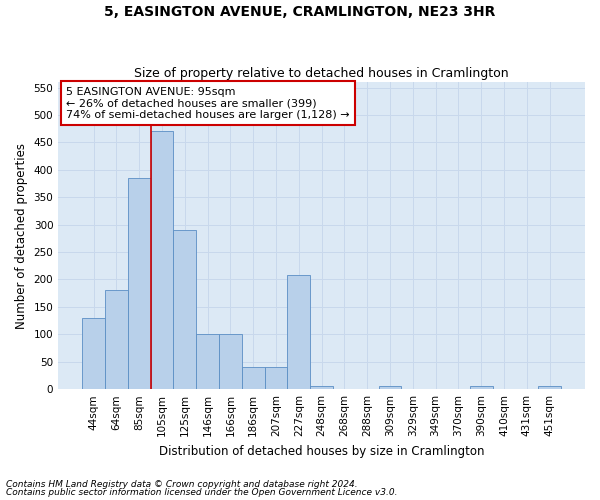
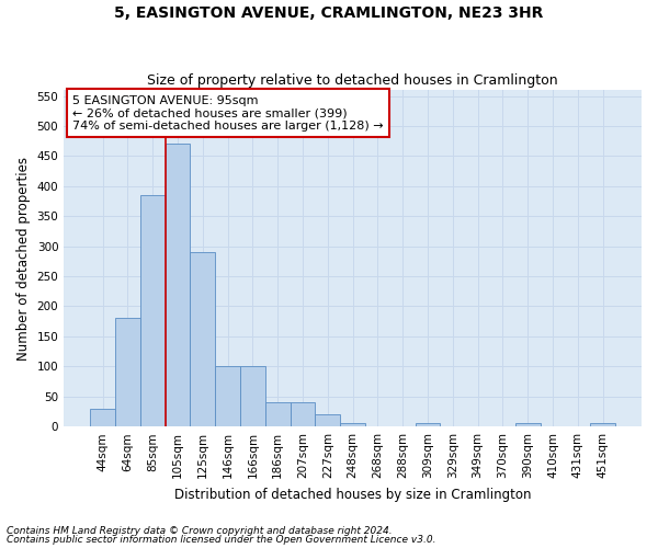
44sqm: 130 -> 30
227sqm: 208 -> 20
